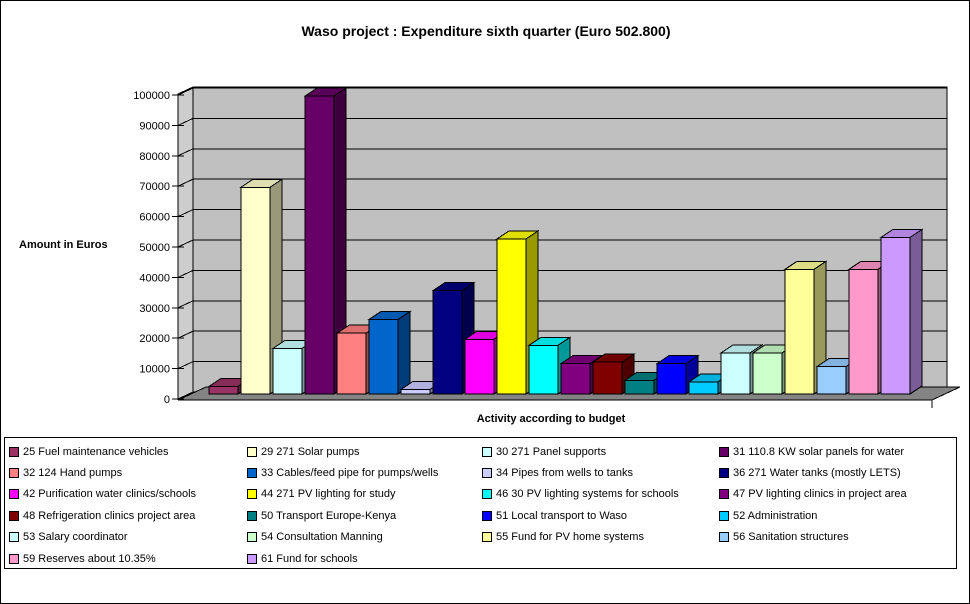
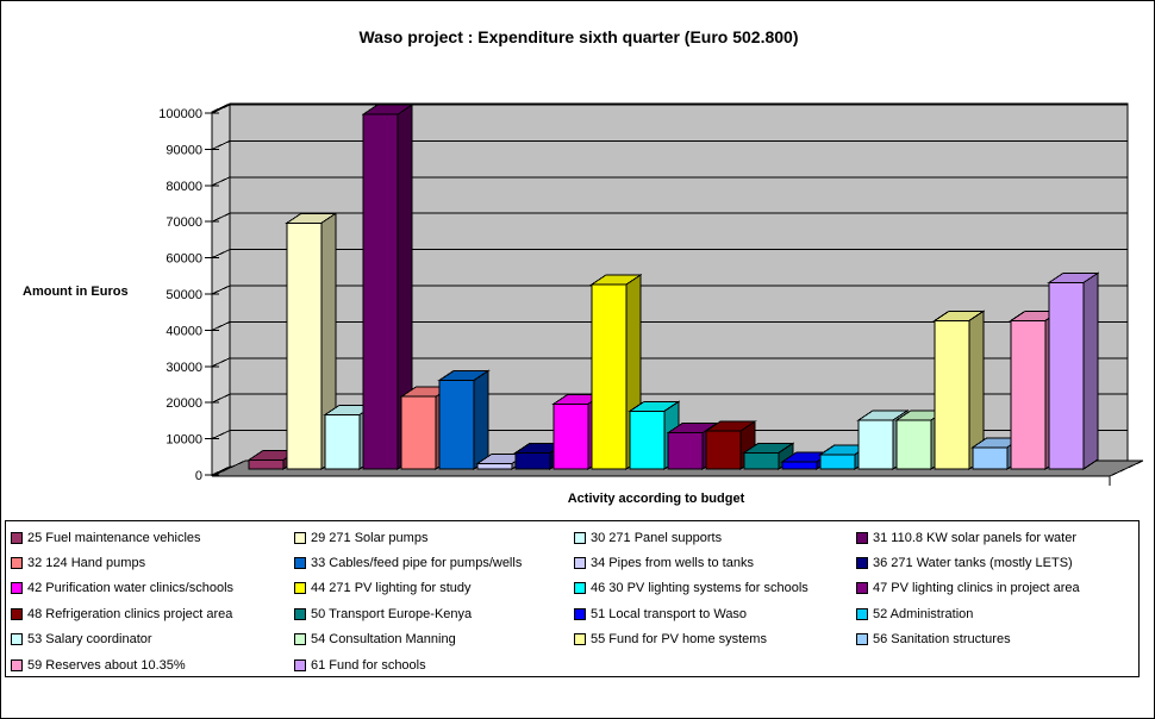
36 271 Water tanks (mostly LETS): 34000 -> 4000
51 Local transport to Waso: 10000 -> 2000
56 Sanitation structures: 9000 -> 6000
